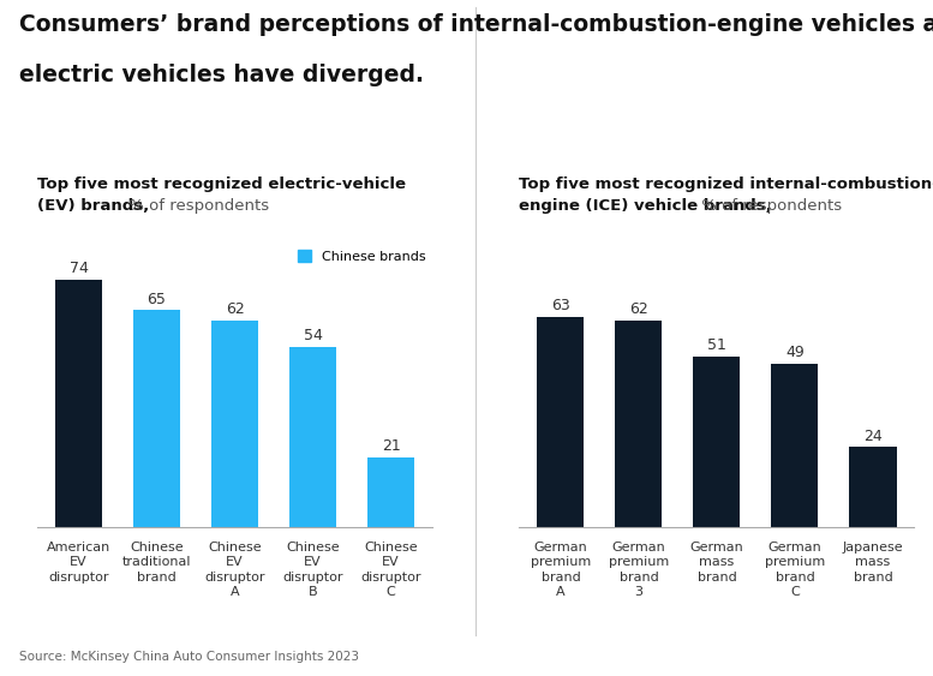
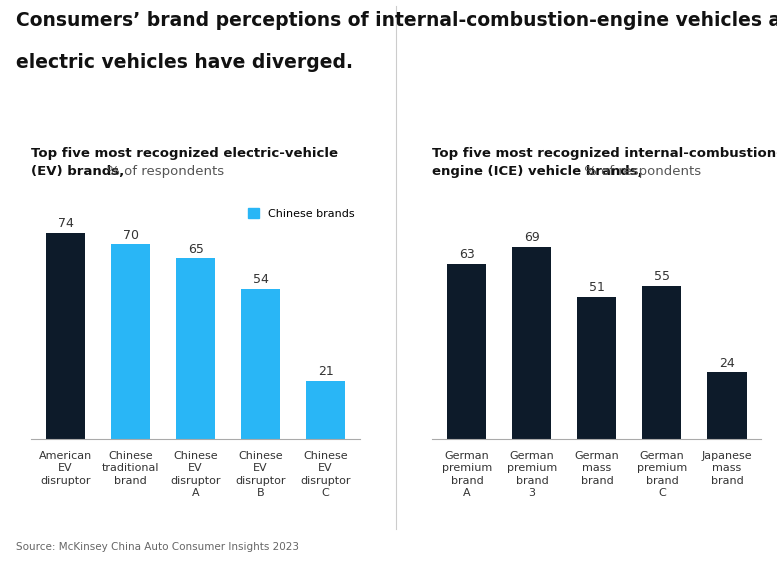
Chinese traditional brand: 65 -> 70
Chinese EV disruptor A: 62 -> 65
German premium brand 3: 62 -> 69
German premium brand C: 49 -> 55
